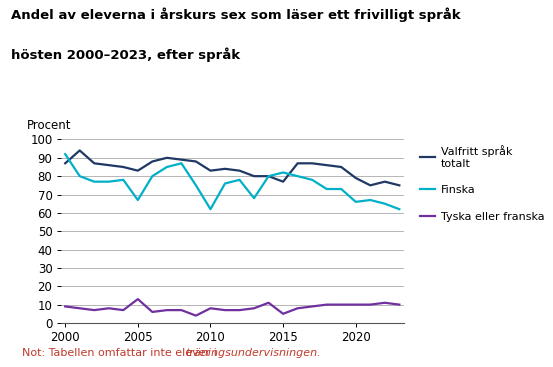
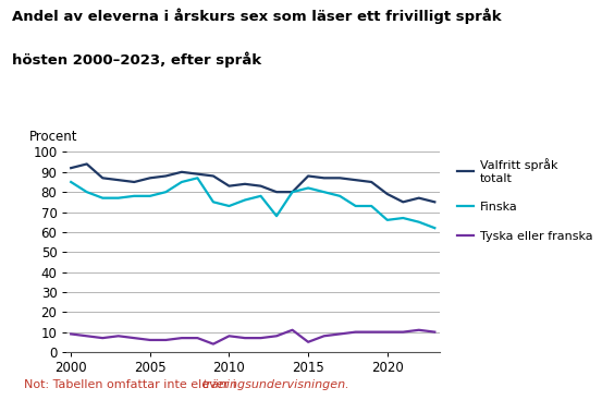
Valfritt språk totalt/2000: 87 -> 92
Finska/2000: 92 -> 85
Valfritt språk totalt/2005: 83 -> 87
Finska/2005: 67 -> 78
Tyska eller franska/2005: 13 -> 6
Finska/2010: 62 -> 73
Valfritt språk totalt/2015: 77 -> 88
